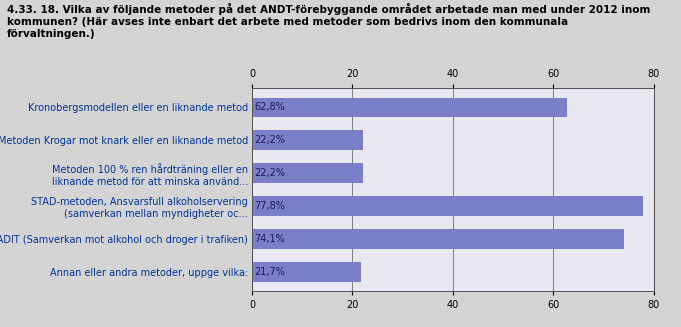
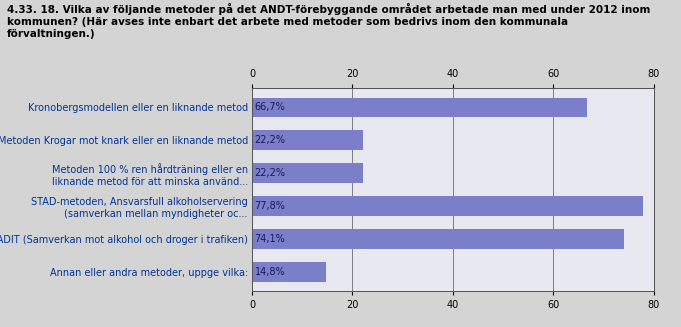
Kronobergsmodellen eller en liknande metod: 62,8% -> 66,7%
Annan eller andra metoder, uppge vilka:: 21,7% -> 14,8%
